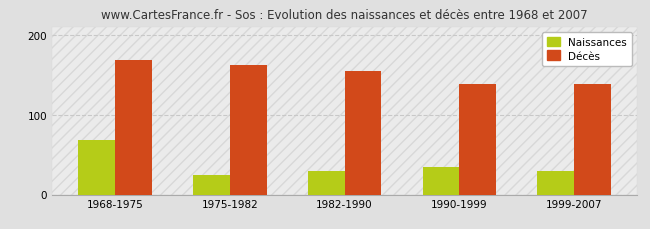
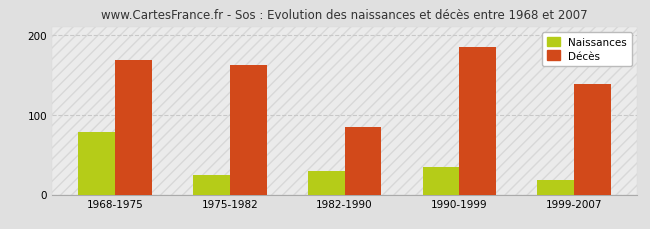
Naissances/1968-1975: 68 -> 78
Décès/1982-1990: 155 -> 84
Décès/1990-1999: 138 -> 184
Naissances/1999-2007: 30 -> 18
